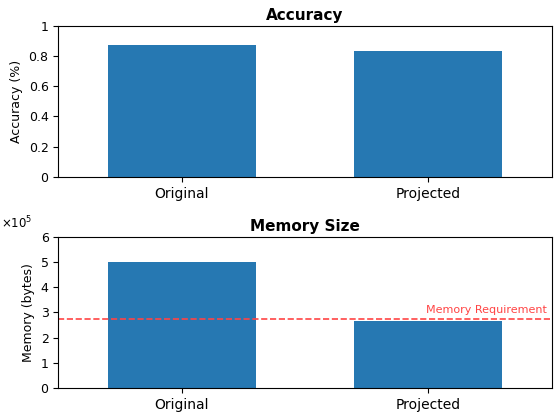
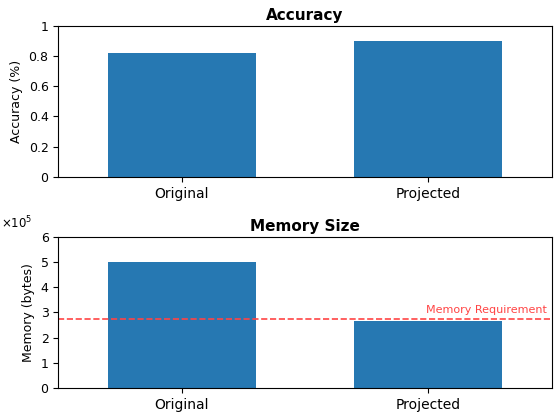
Accuracy/Original: 0.88 -> 0.82
Accuracy/Projected: 0.83 -> 0.90
